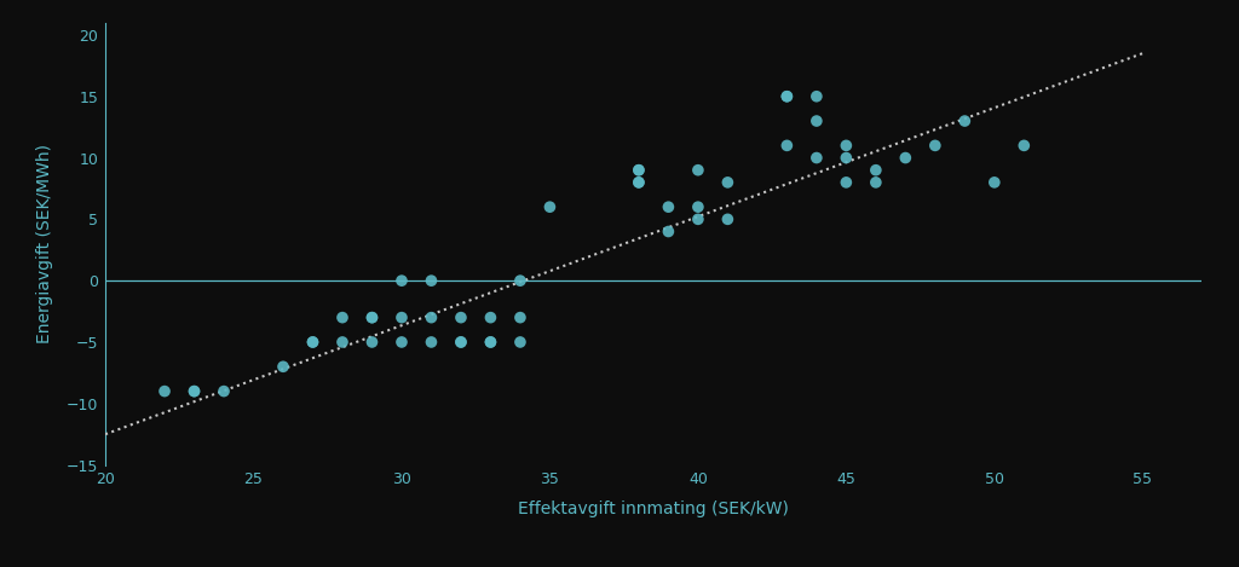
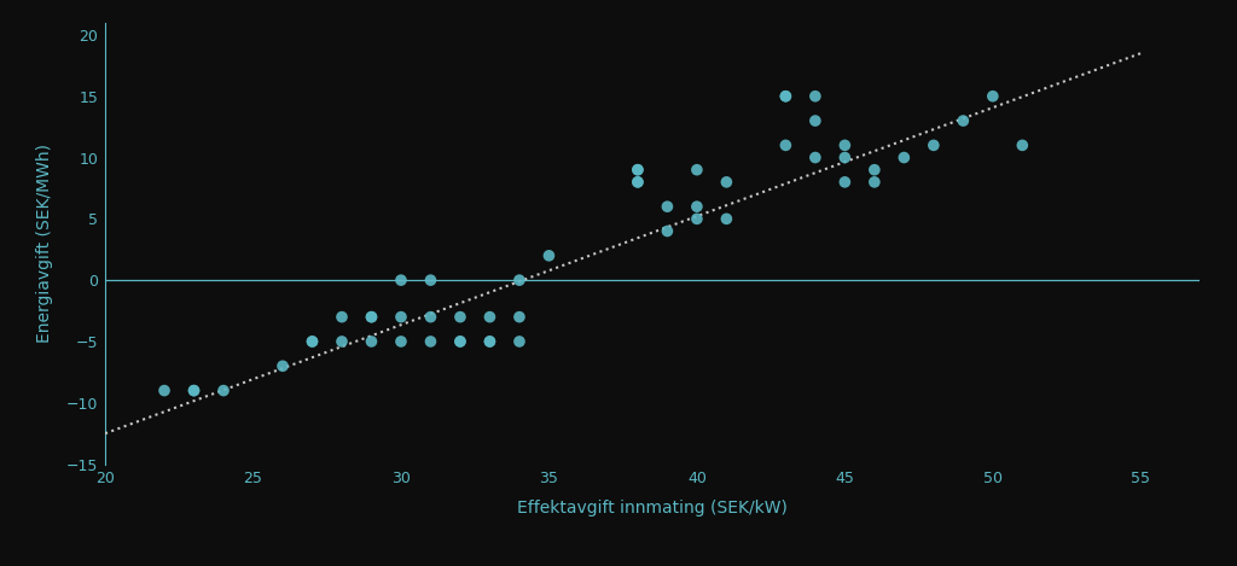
35: 6 -> 2
50: 8 -> 15
